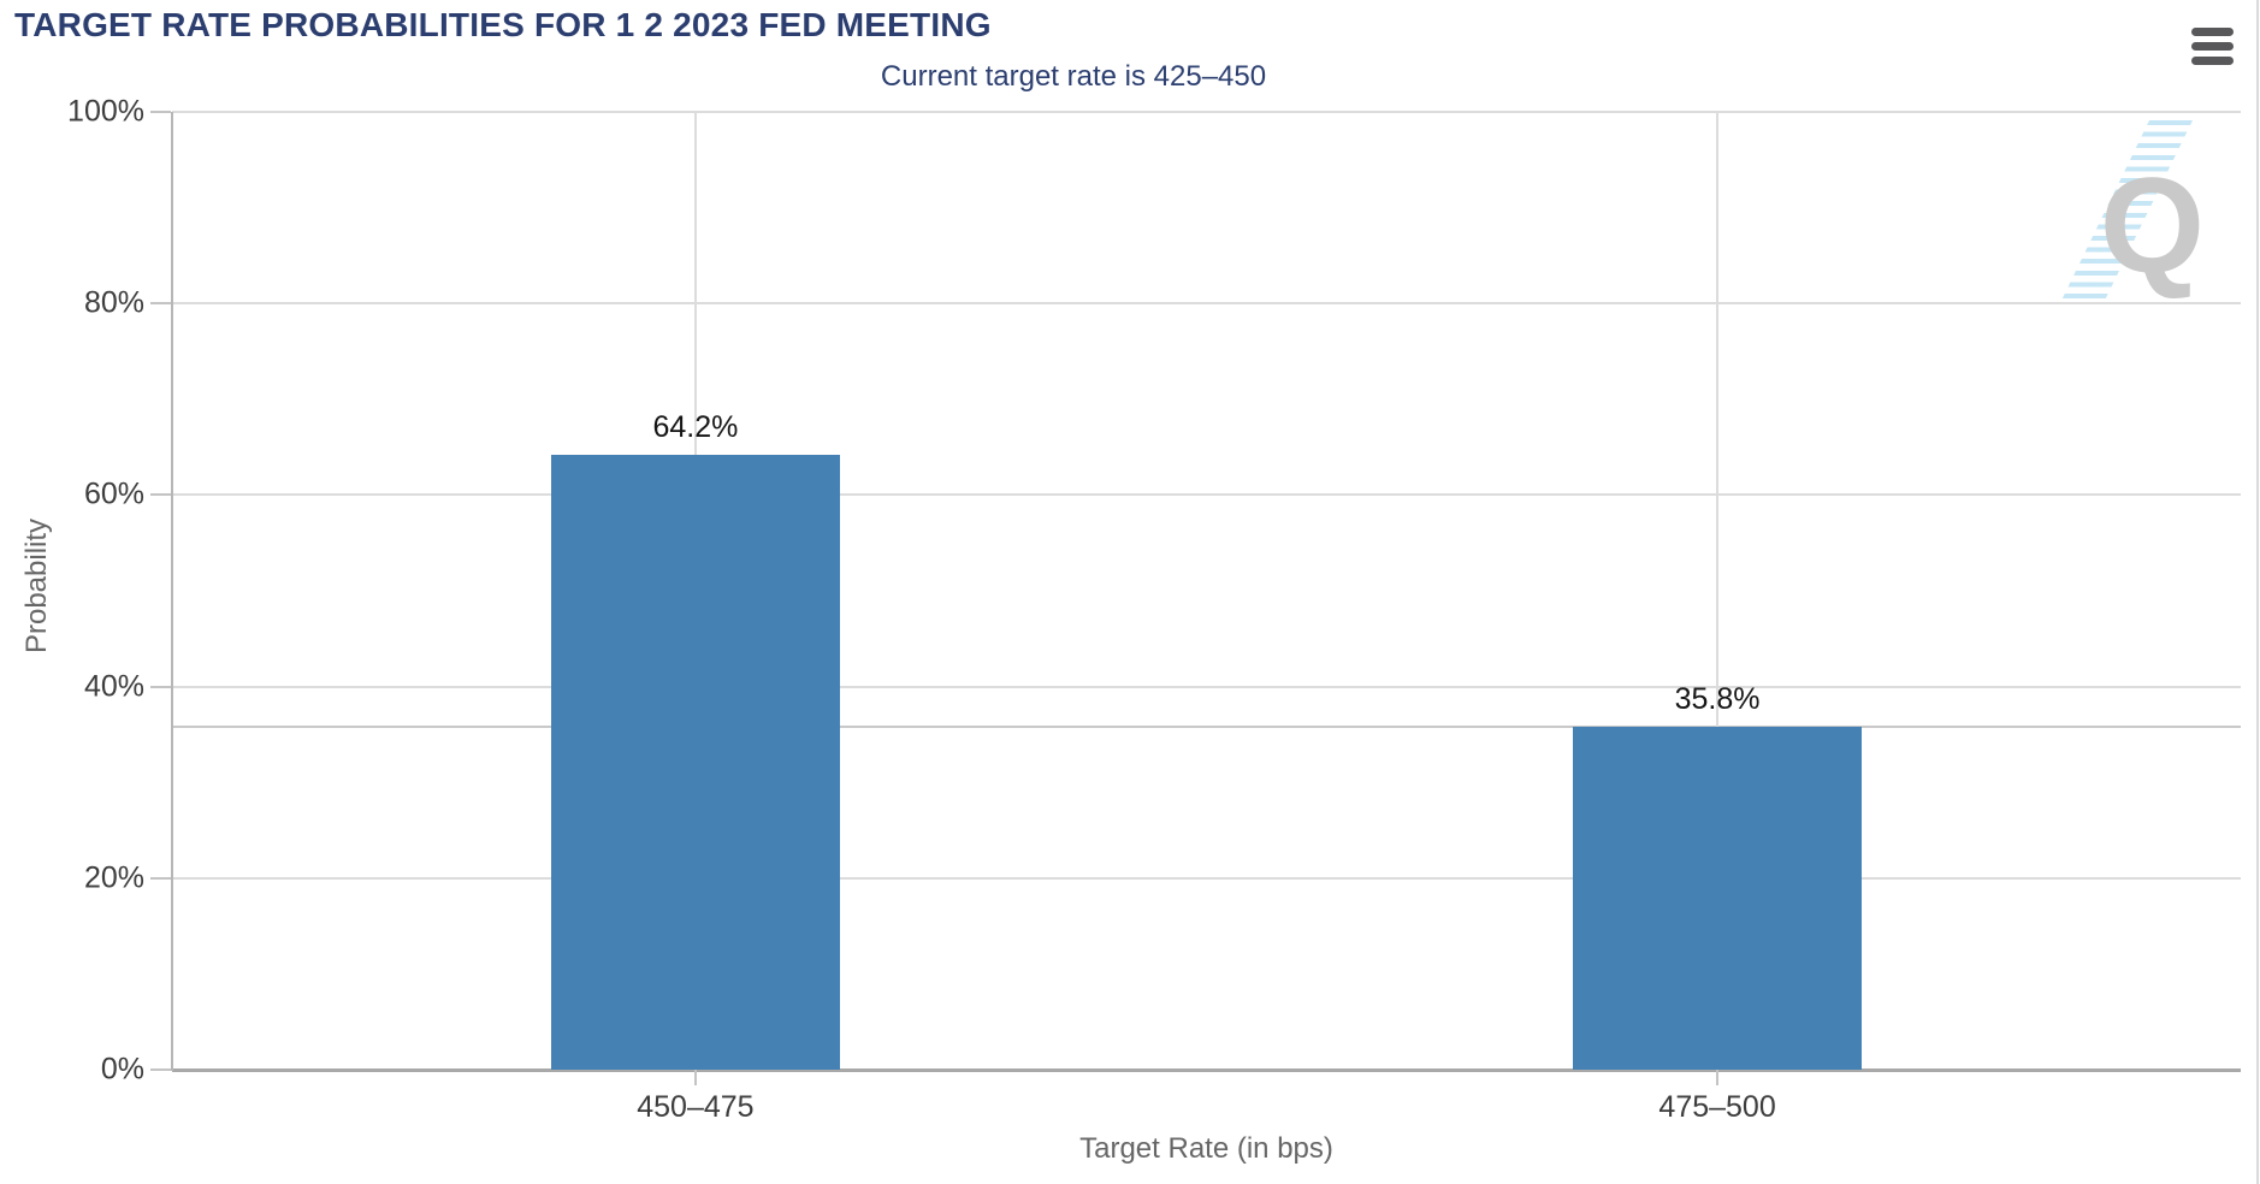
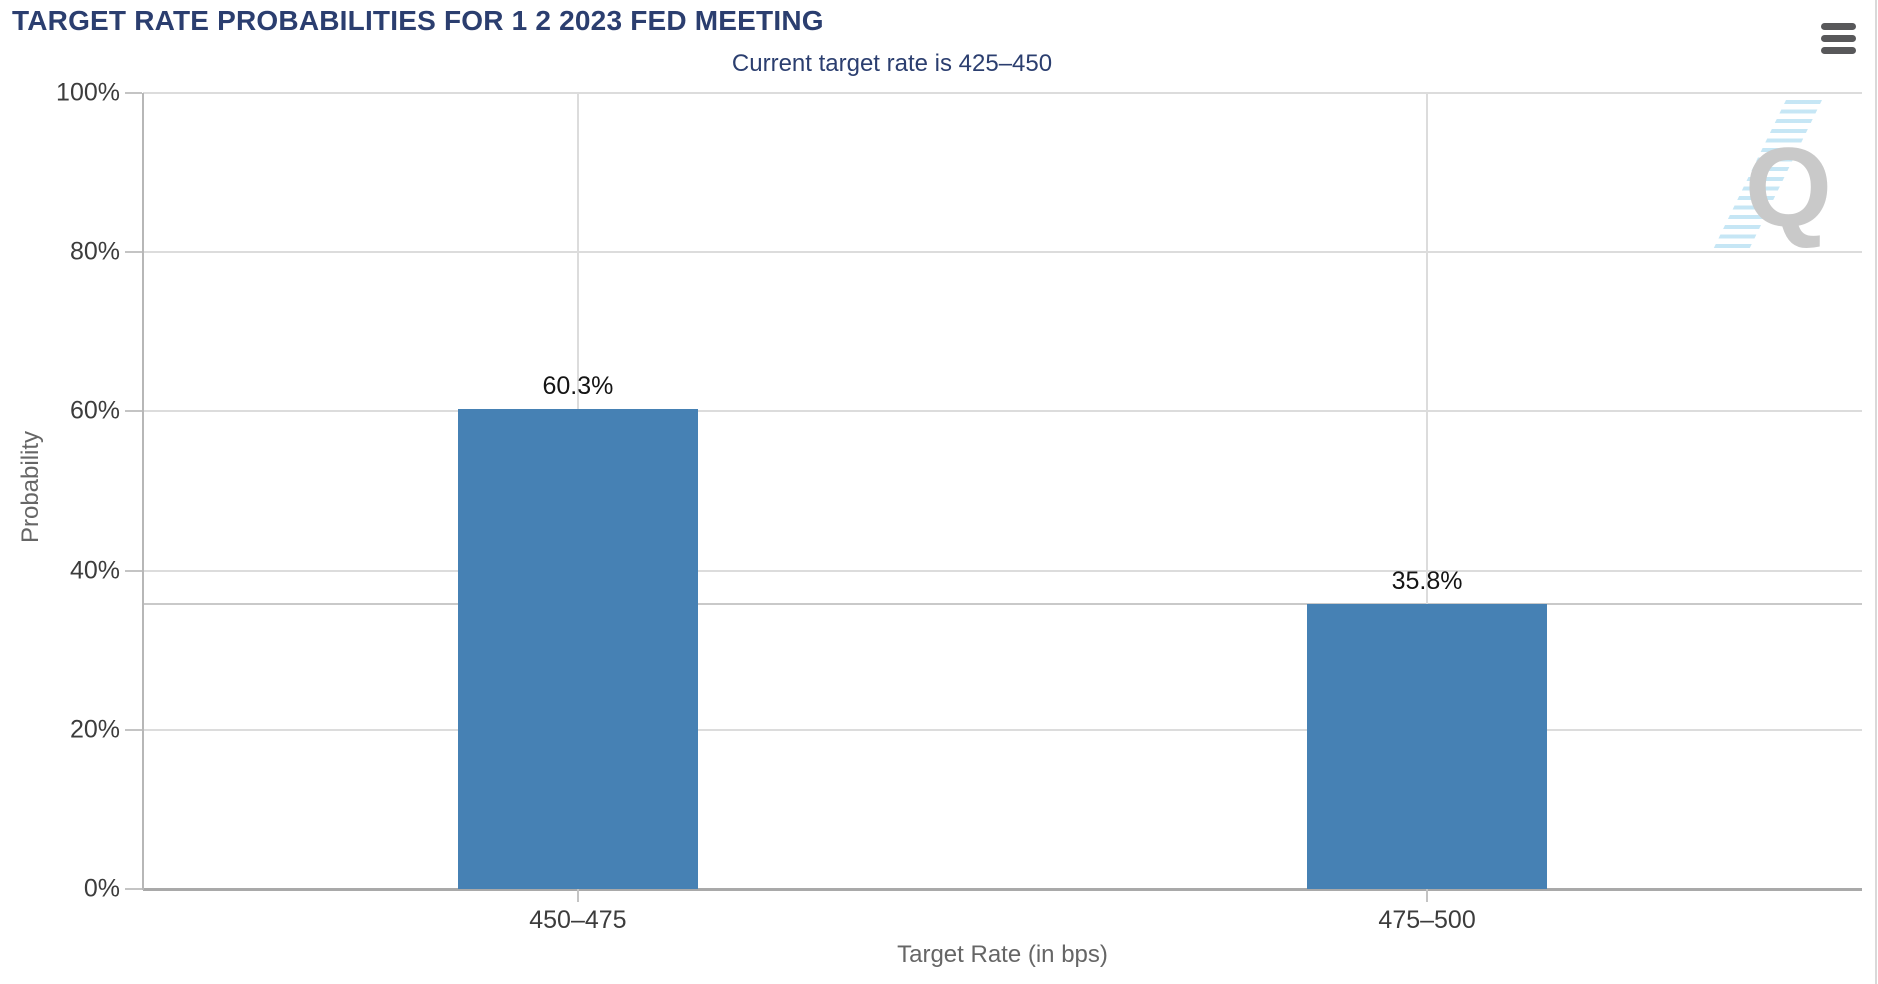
450–475: 64.2% -> 60.3%
